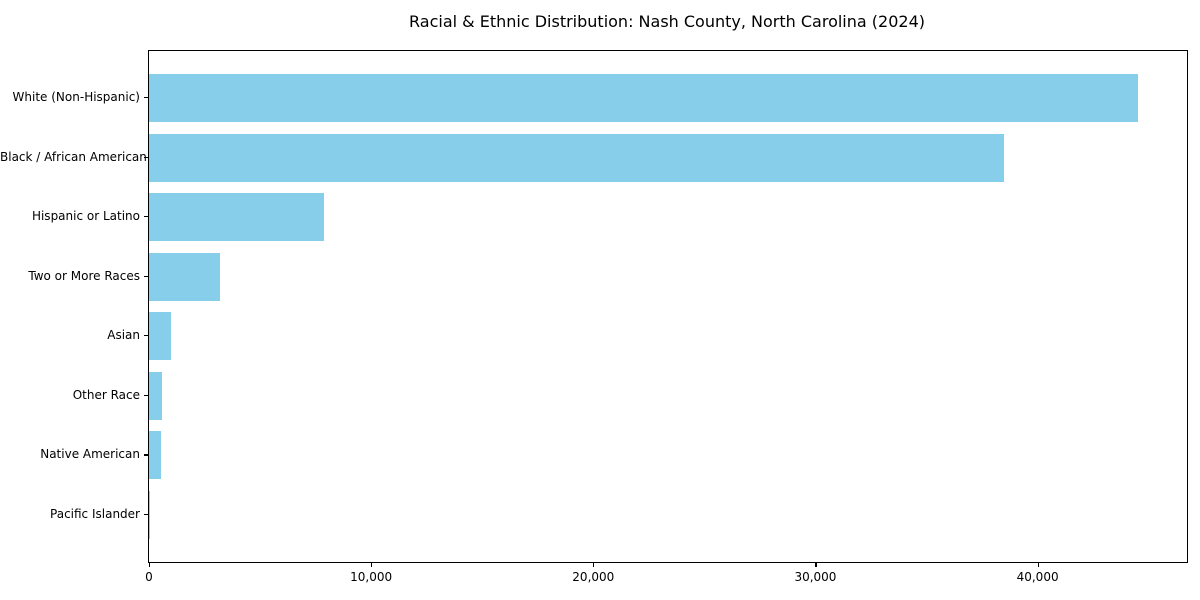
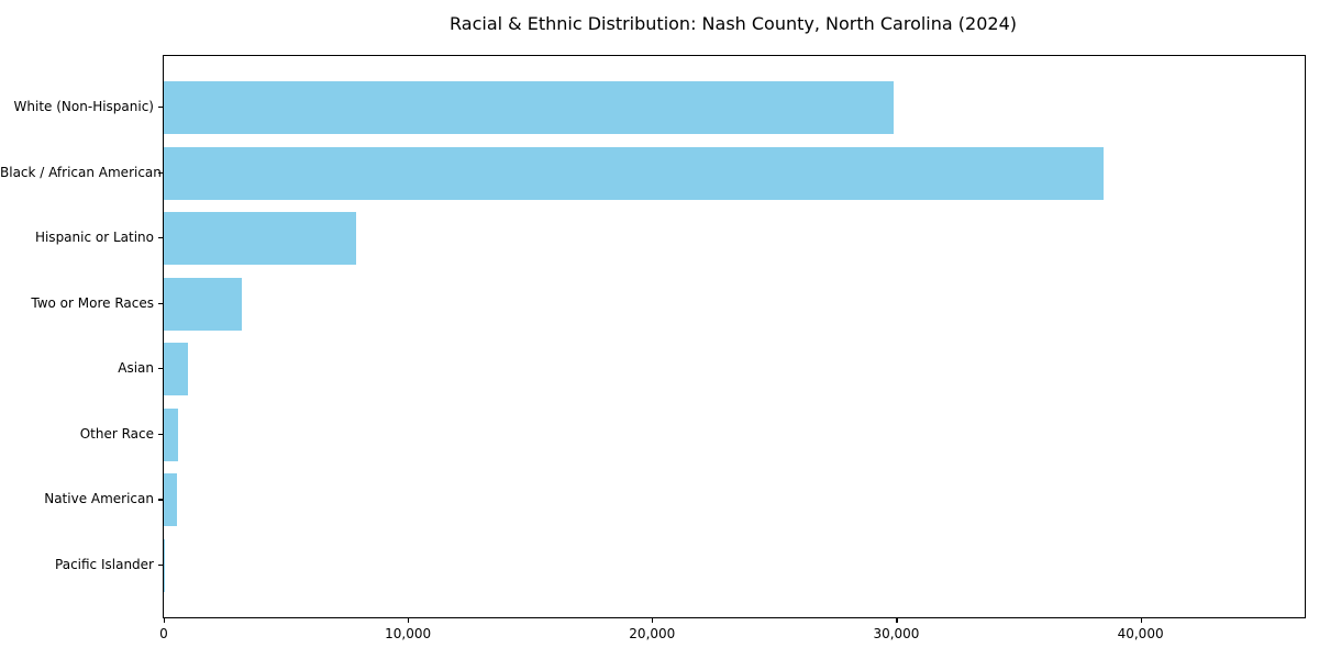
White (Non-Hispanic): 44500 -> 29900
